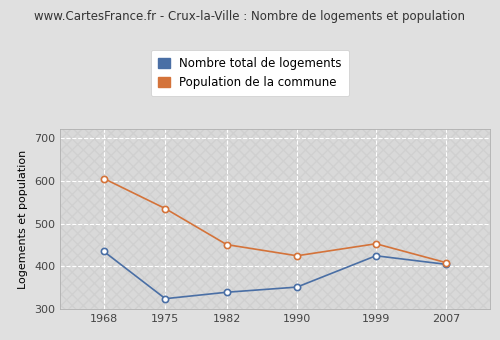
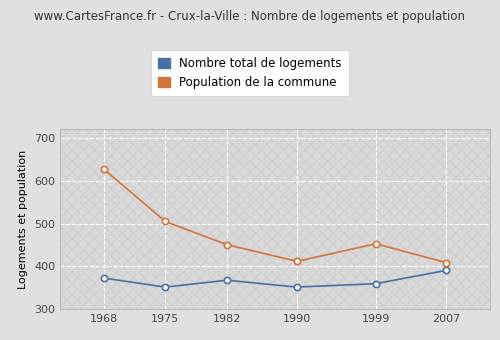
Nombre total de logements/1968: 435 -> 373
Population de la commune/1968: 605 -> 627
Nombre total de logements/1975: 325 -> 352
Population de la commune/1975: 535 -> 505
Nombre total de logements/1982: 340 -> 368
Population de la commune/1990: 425 -> 412
Nombre total de logements/1999: 425 -> 360
Nombre total de logements/2007: 405 -> 391
